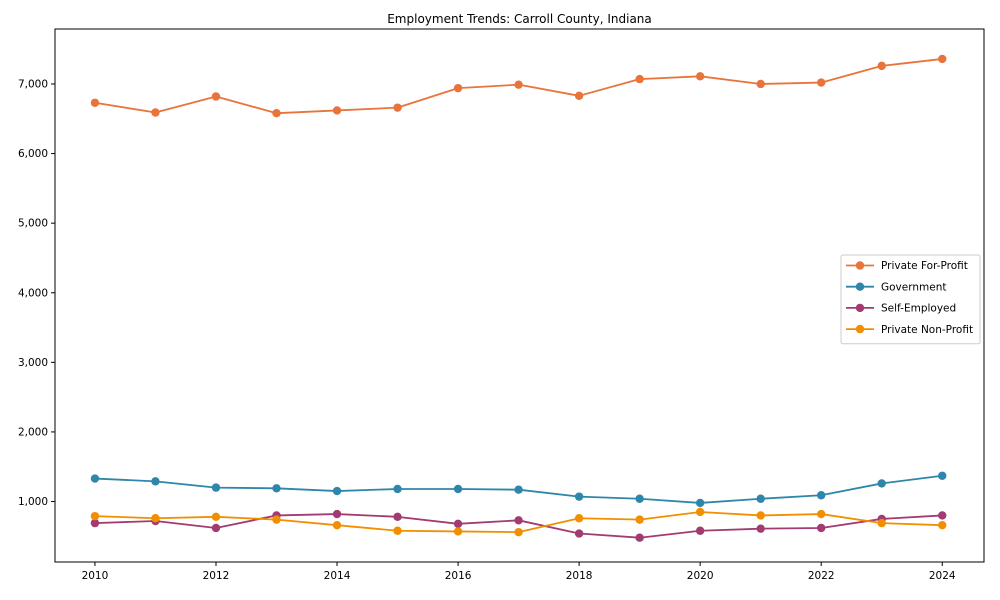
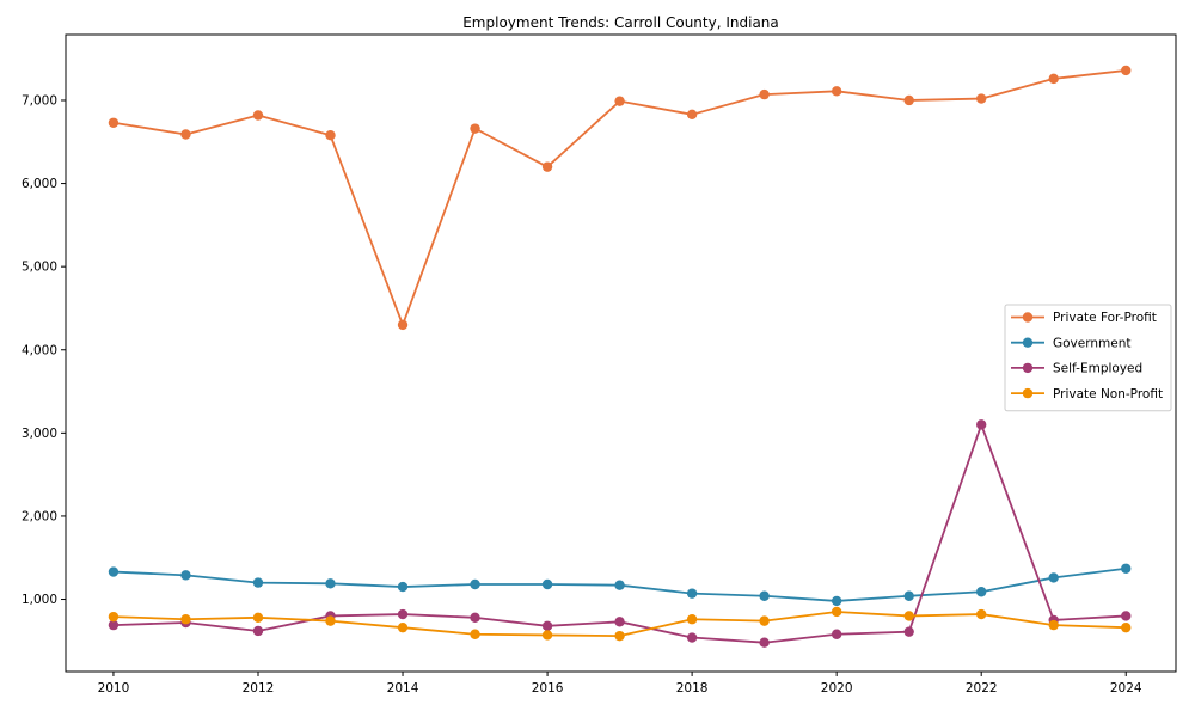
Private For-Profit/2014: 6600 -> 4300
Private For-Profit/2016: 6900 -> 6200
Self-Employed/2022: 600 -> 3100
